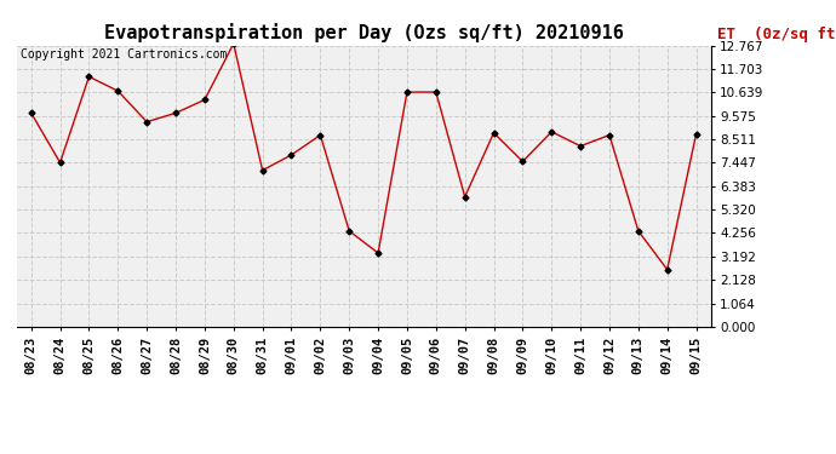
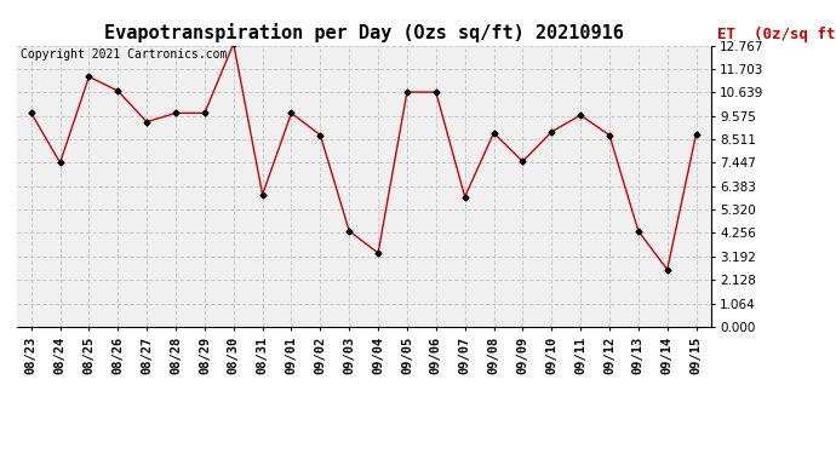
08/29: 10.3 -> 9.7
08/31: 7.1 -> 6.0
09/01: 7.8 -> 9.7
09/11: 8.2 -> 9.6
